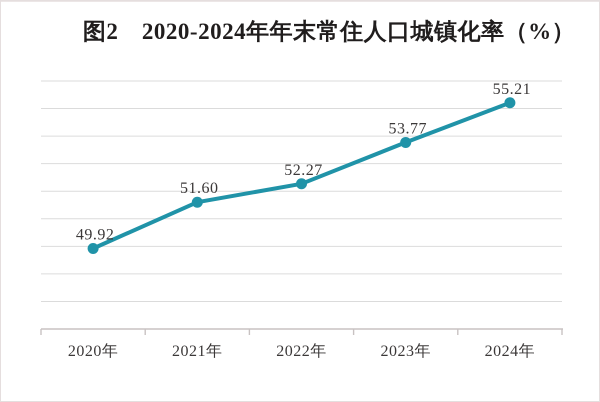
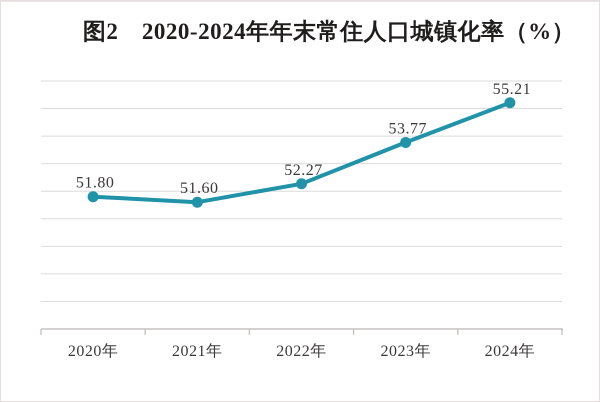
2020年: 49.92 -> 51.80
